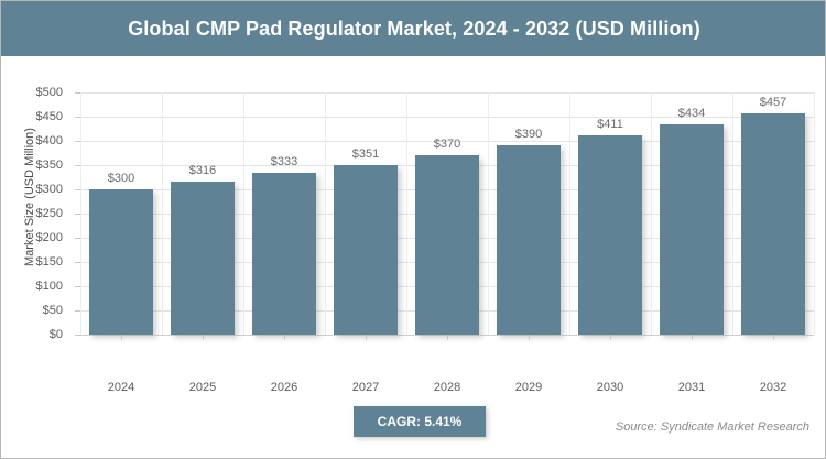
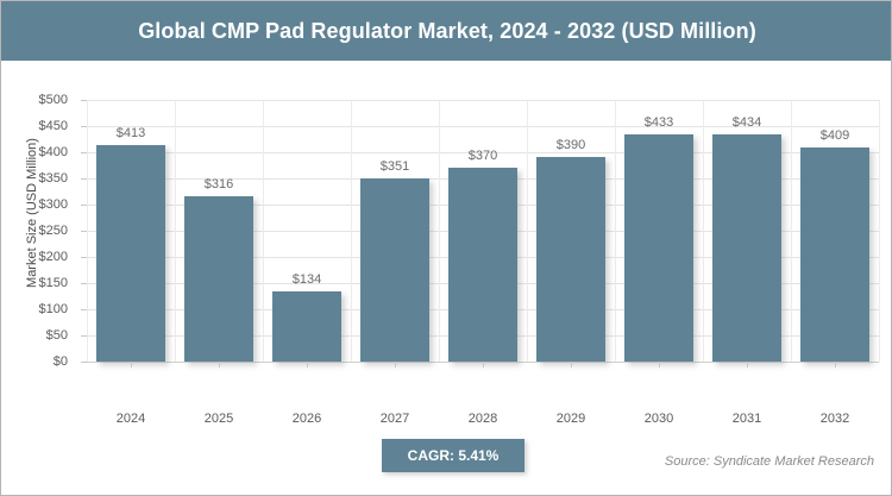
2024: $300 -> $413
2026: $333 -> $134
2030: $411 -> $433
2032: $457 -> $409
